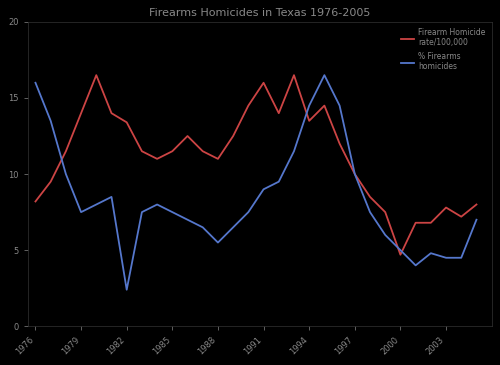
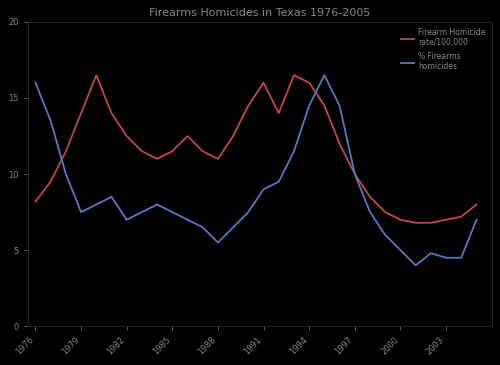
Firearm Homicide rate/100,000/1982: 13.4 -> 12.5
% Firearms homicides/1982: 2.4 -> 7.0
Firearm Homicide rate/100,000/1994: 13.5 -> 16.0
Firearm Homicide rate/100,000/2000: 4.7 -> 7.0
Firearm Homicide rate/100,000/2003: 7.8 -> 7.0
